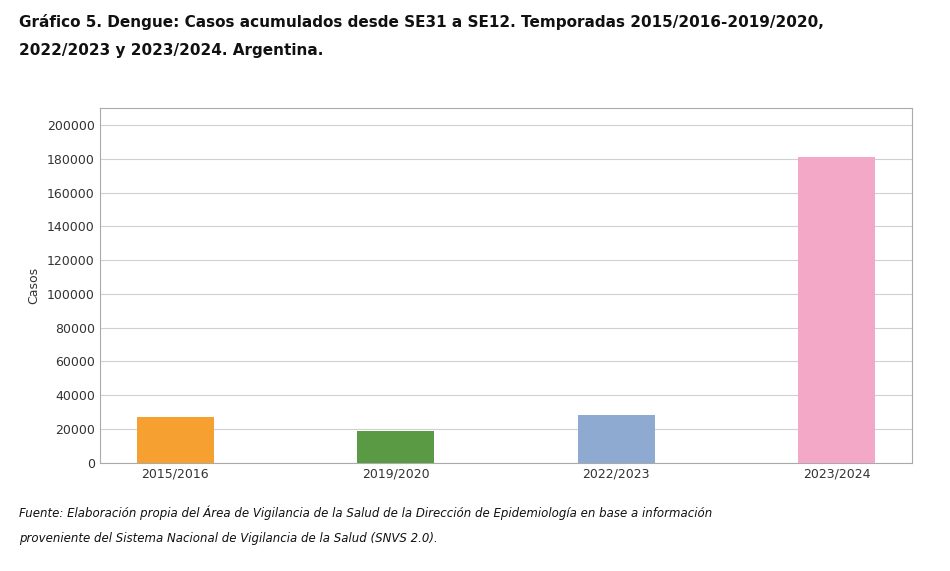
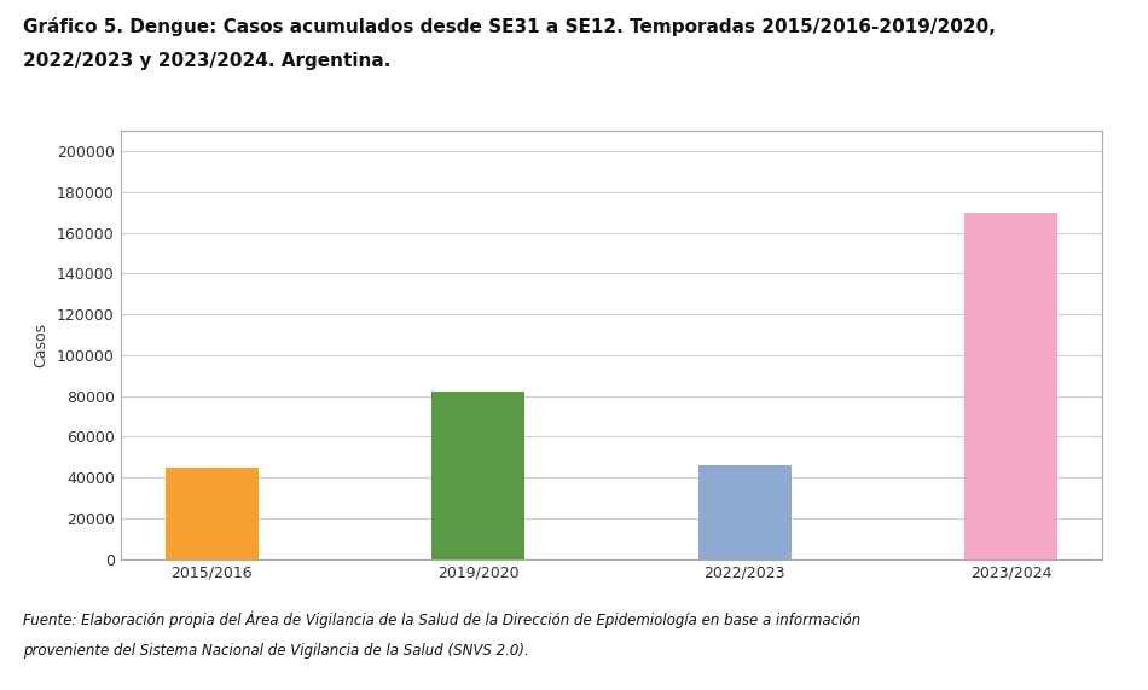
2015/2016: 27000 -> 45000
2019/2020: 18000 -> 82000
2022/2023: 28000 -> 46000
2023/2024: 181000 -> 170000
